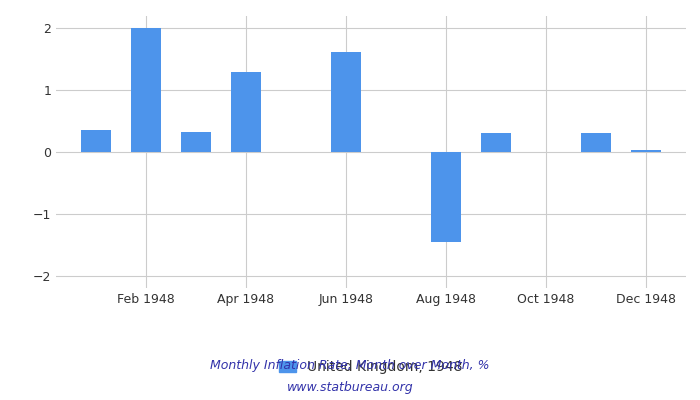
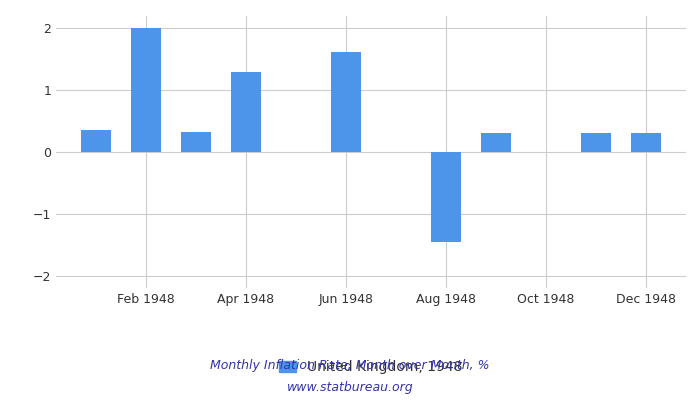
Dec 1948: 0.04 -> 0.30
